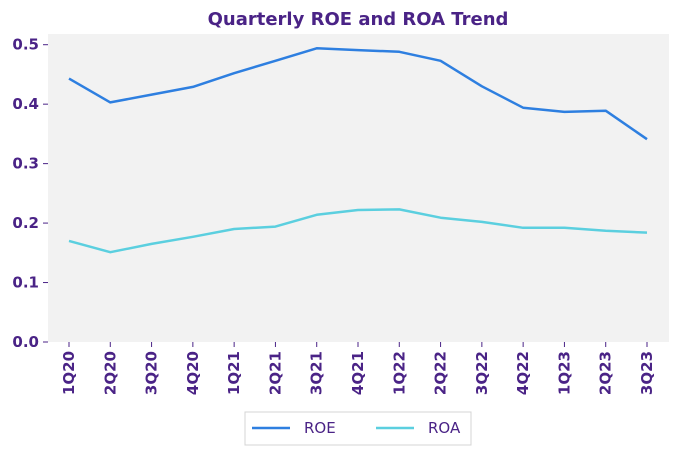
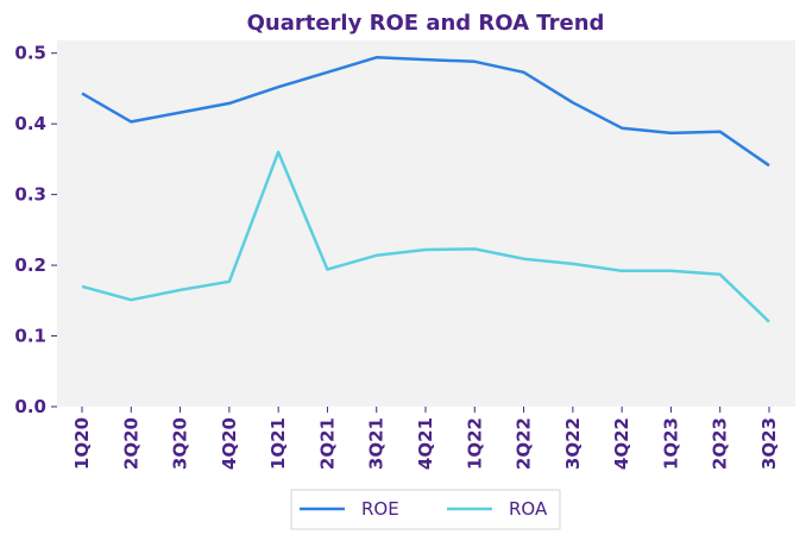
ROA/1Q21: 0.19 -> 0.36
ROA/3Q23: 0.18 -> 0.12
